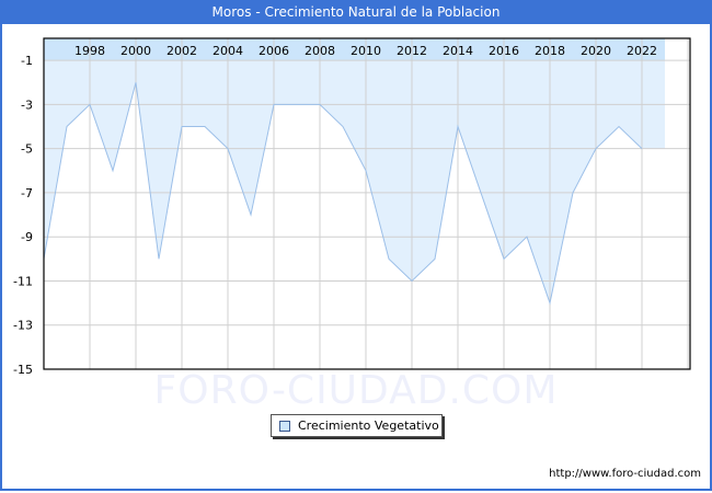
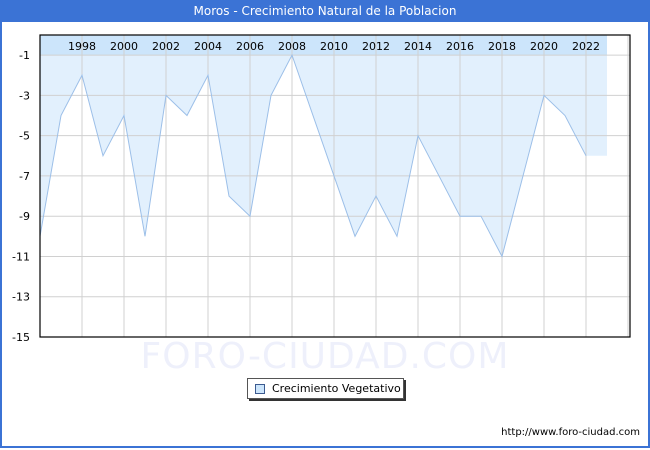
1998: -3 -> -2
2000: -2 -> -4
2002: -4 -> -3
2004: -5 -> -2
2006: -3 -> -9
2008: -3 -> -1
2010: -6 -> -7
2012: -11 -> -8
2014: -4 -> -5
2016: -10 -> -9
2018: -12 -> -11
2020: -5 -> -3
2022: -5 -> -6
